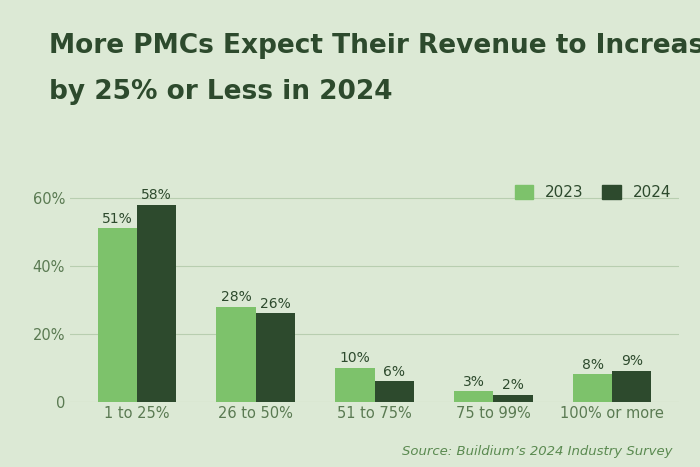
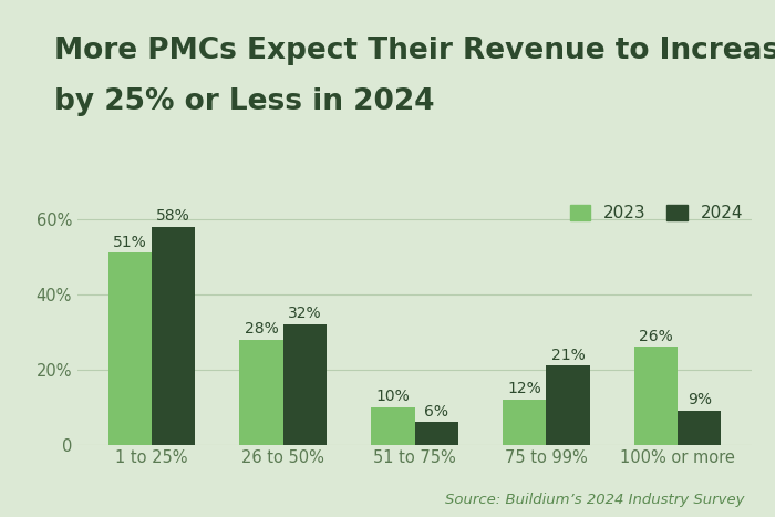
2024/26 to 50%: 26% -> 32%
2023/75 to 99%: 3% -> 12%
2024/75 to 99%: 2% -> 21%
2023/100% or more: 8% -> 26%
